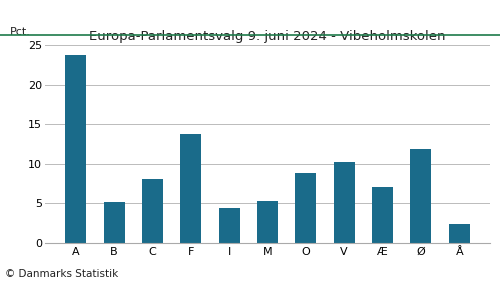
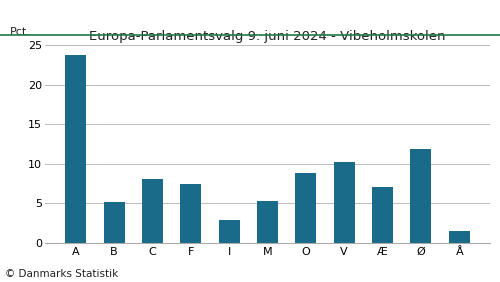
F: 13.8 -> 7.4
I: 4.4 -> 2.8
Å: 2.3 -> 1.4
